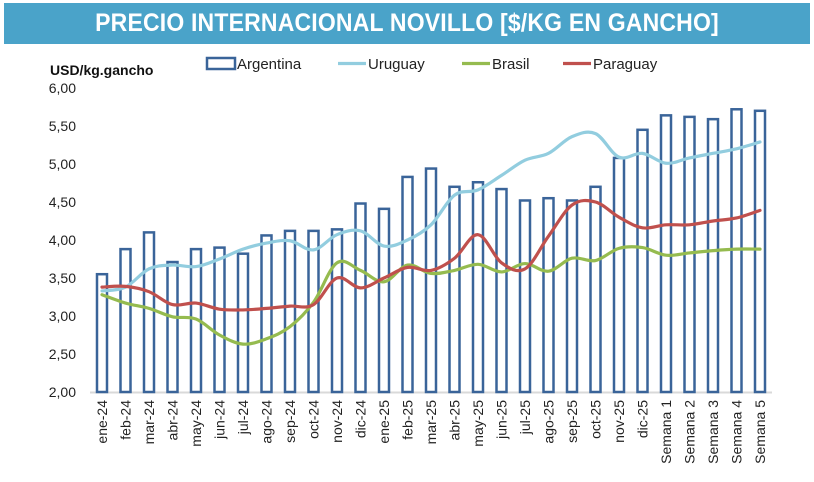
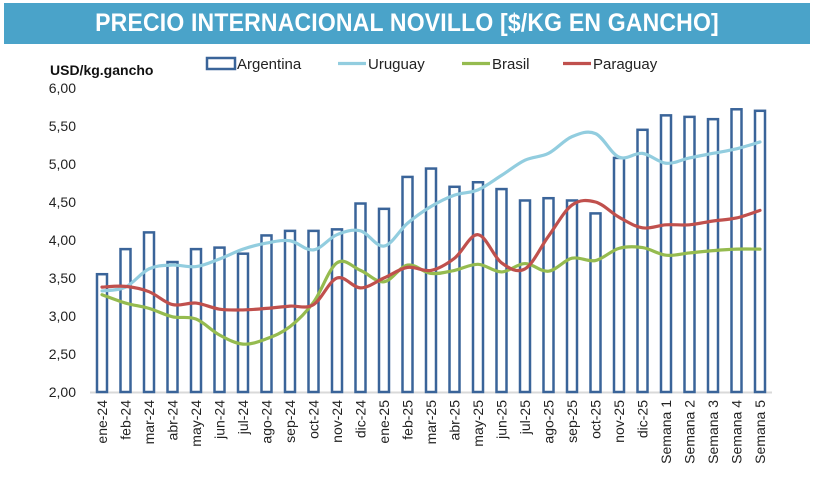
Uruguay/feb-25: 4,0 -> 4,2
Uruguay/mar-25: 4,2 -> 4,4
Argentina/oct-25: 4,7 -> 4,3
